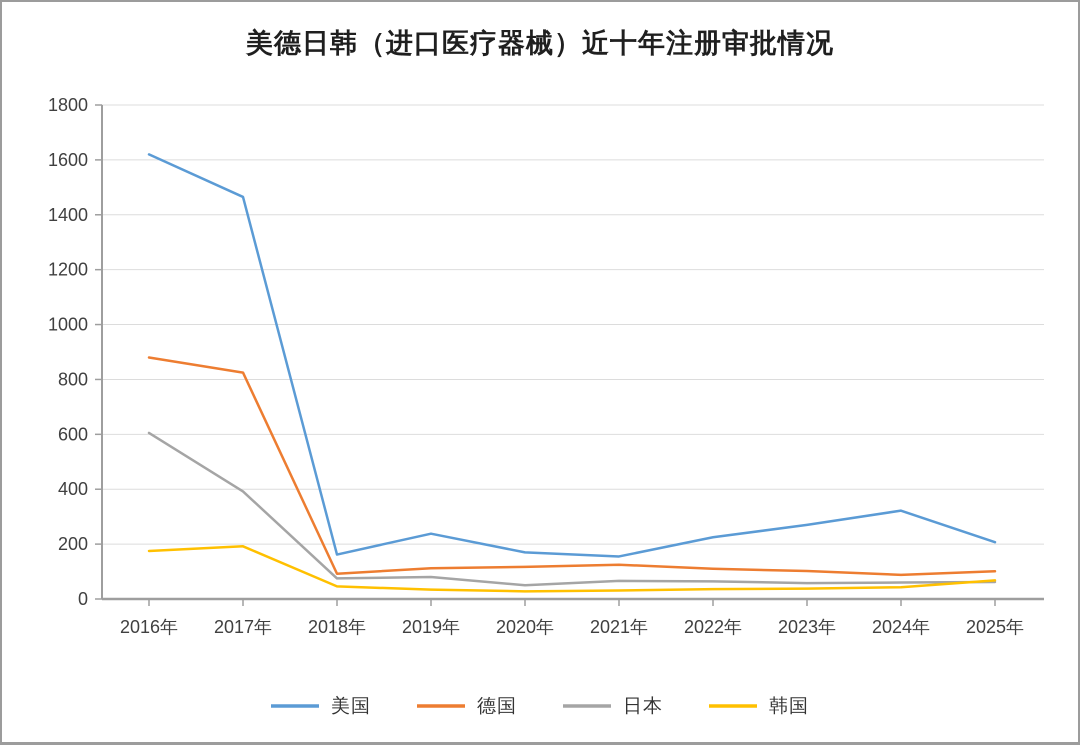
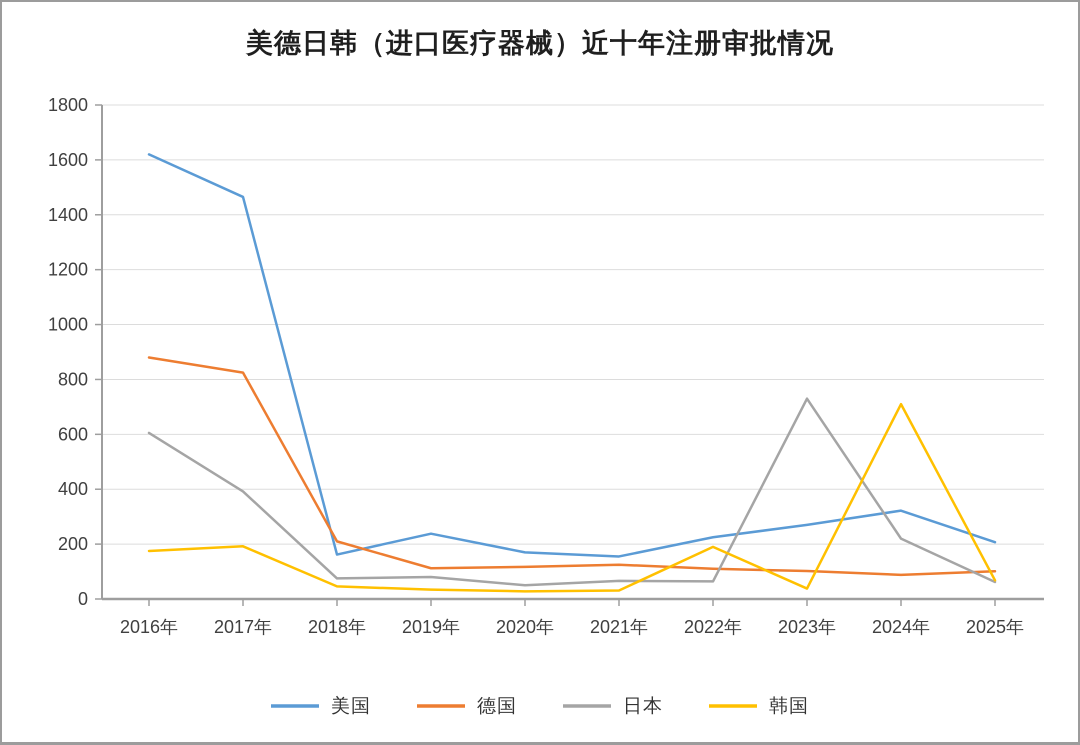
德国/2018年: 90 -> 210
韩国/2022年: 40 -> 190
日本/2023年: 60 -> 730
日本/2024年: 60 -> 220
韩国/2024年: 40 -> 710
